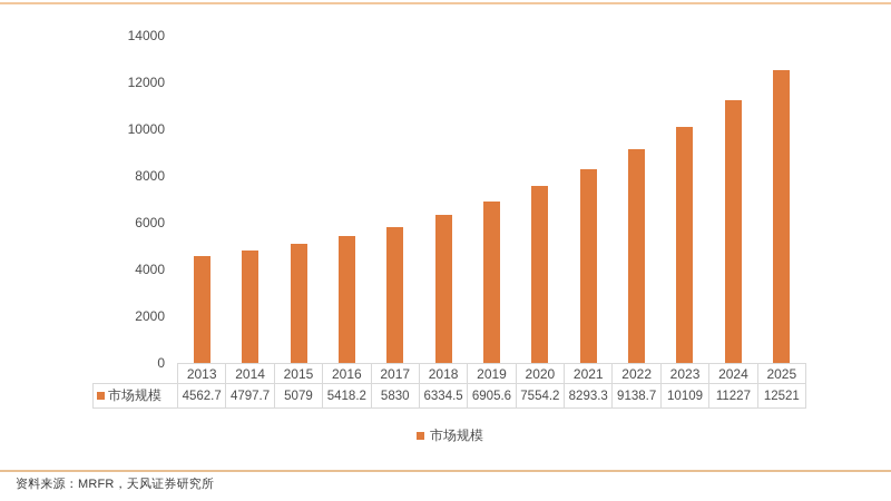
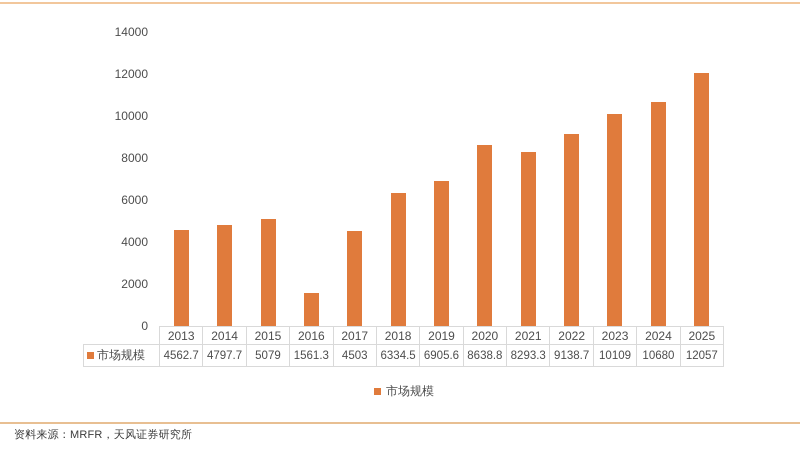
2016: 5418.2 -> 1561.3
2017: 5830 -> 4503
2020: 7554.2 -> 8638.8
2024: 11227 -> 10680
2025: 12521 -> 12057
